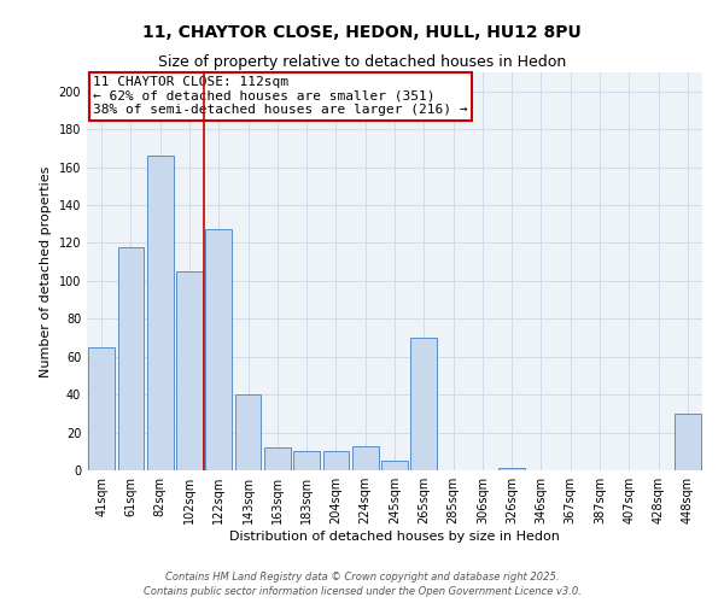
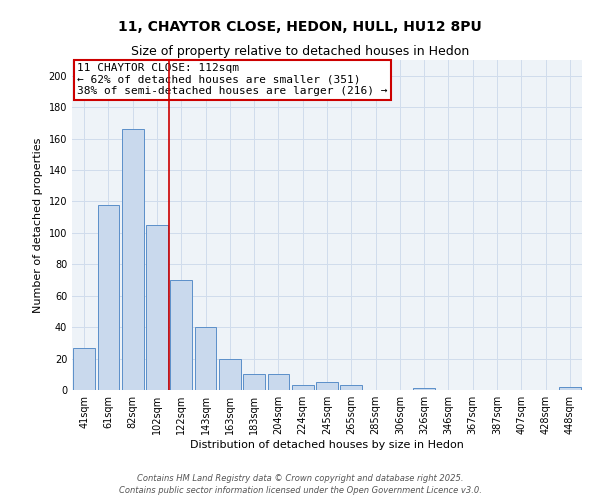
41sqm: 65 -> 27
122sqm: 127 -> 70
163sqm: 12 -> 20
224sqm: 13 -> 3
265sqm: 70 -> 3
448sqm: 30 -> 2
